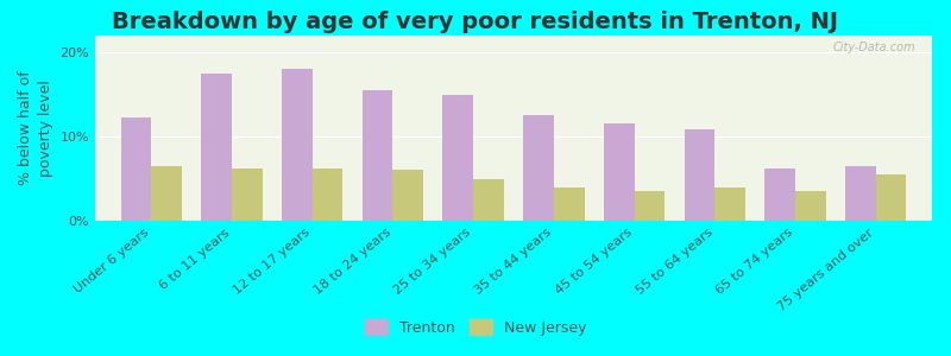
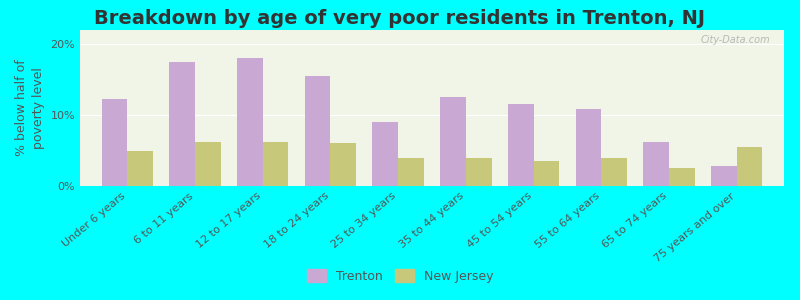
New Jersey/Under 6 years: 6.5% -> 5.0%
Trenton/25 to 34 years: 15.0% -> 9.0%
New Jersey/25 to 34 years: 5.0% -> 4.0%
New Jersey/65 to 74 years: 3.5% -> 2.6%
Trenton/75 years and over: 6.5% -> 2.8%
